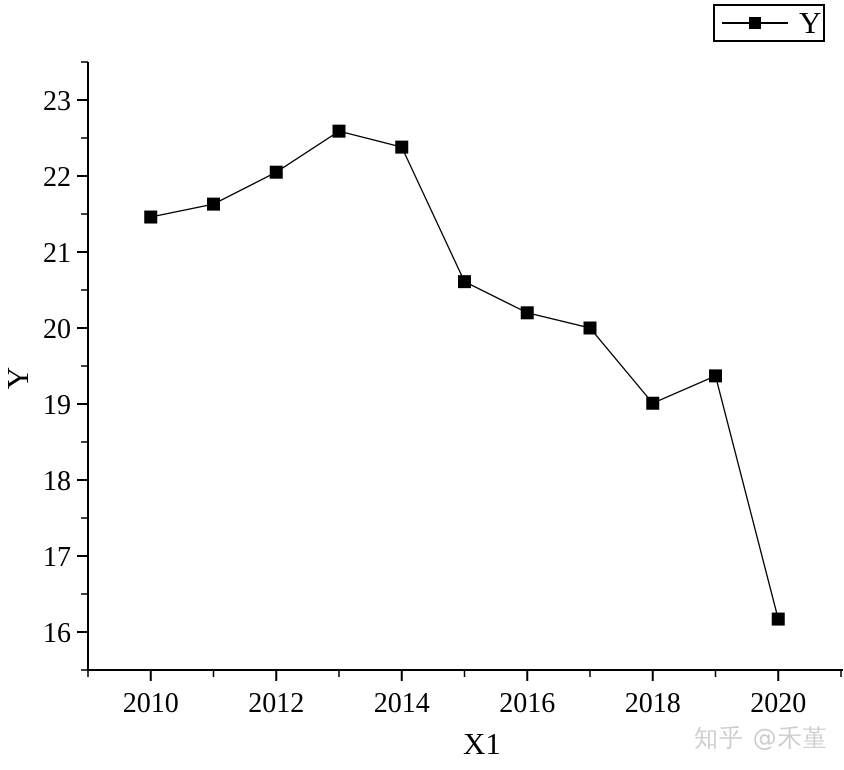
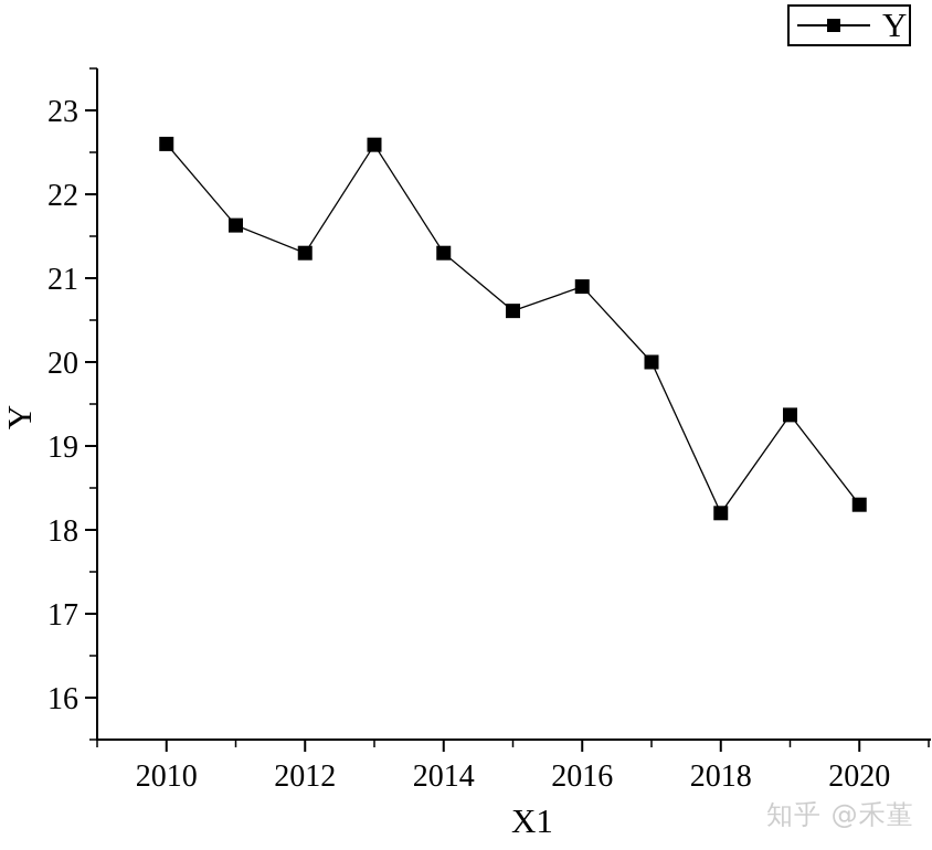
2010: 21.5 -> 22.6
2012: 22.1 -> 21.3
2014: 22.4 -> 21.3
2016: 20.2 -> 20.9
2018: 19.0 -> 18.2
2020: 16.2 -> 18.3
